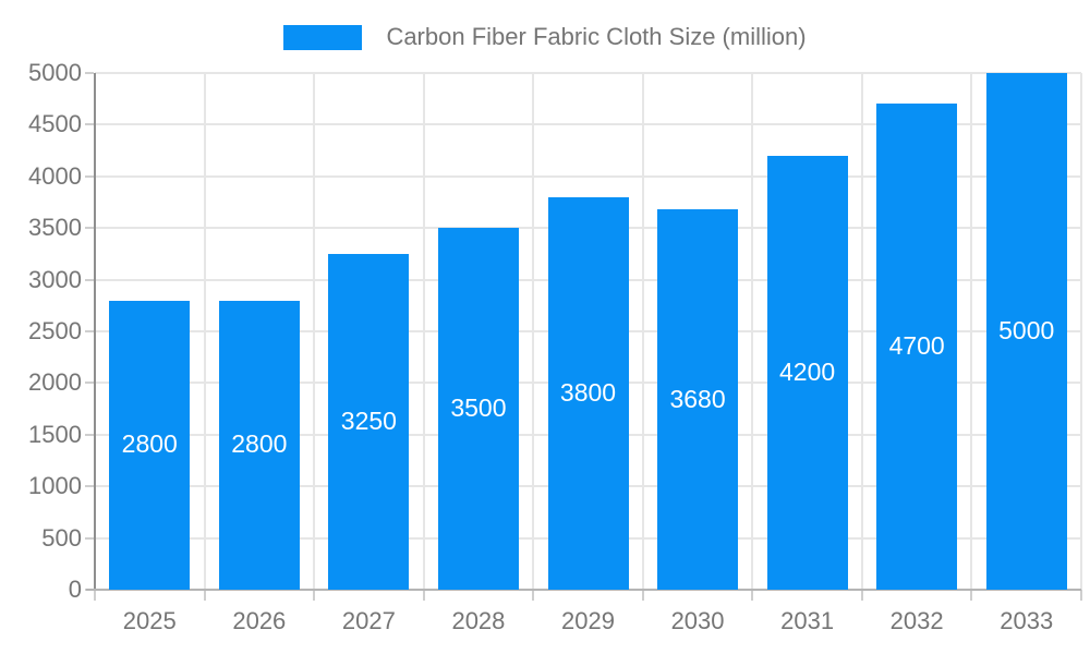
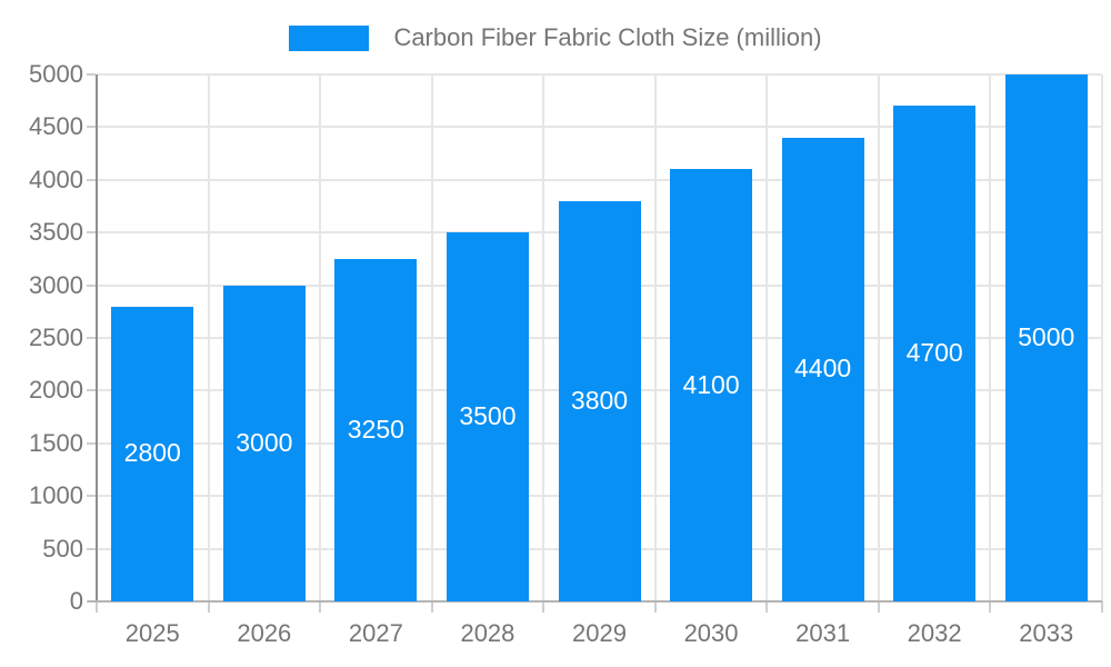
2026: 2800 -> 3000
2030: 3680 -> 4100
2031: 4200 -> 4400
